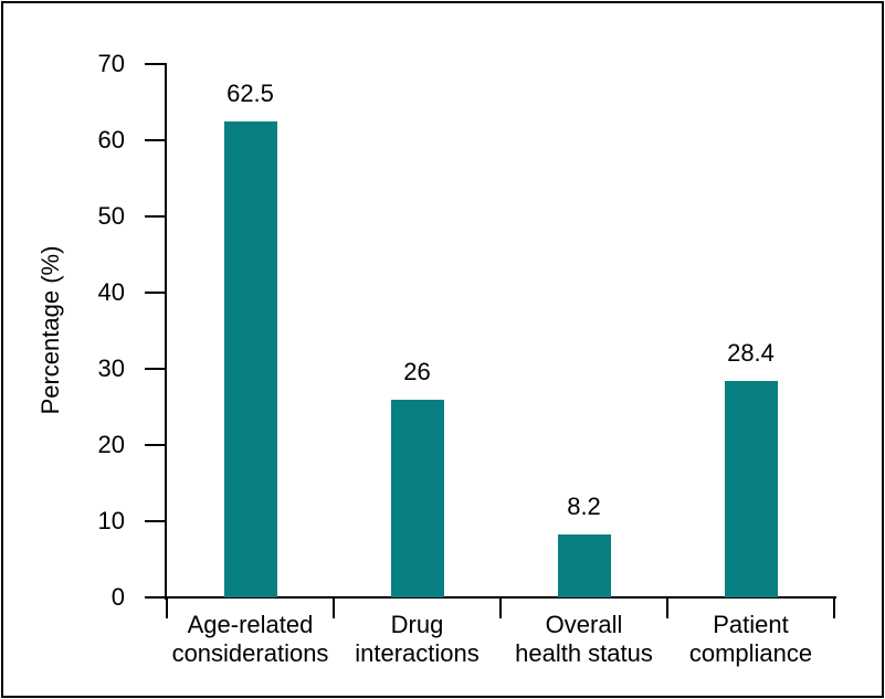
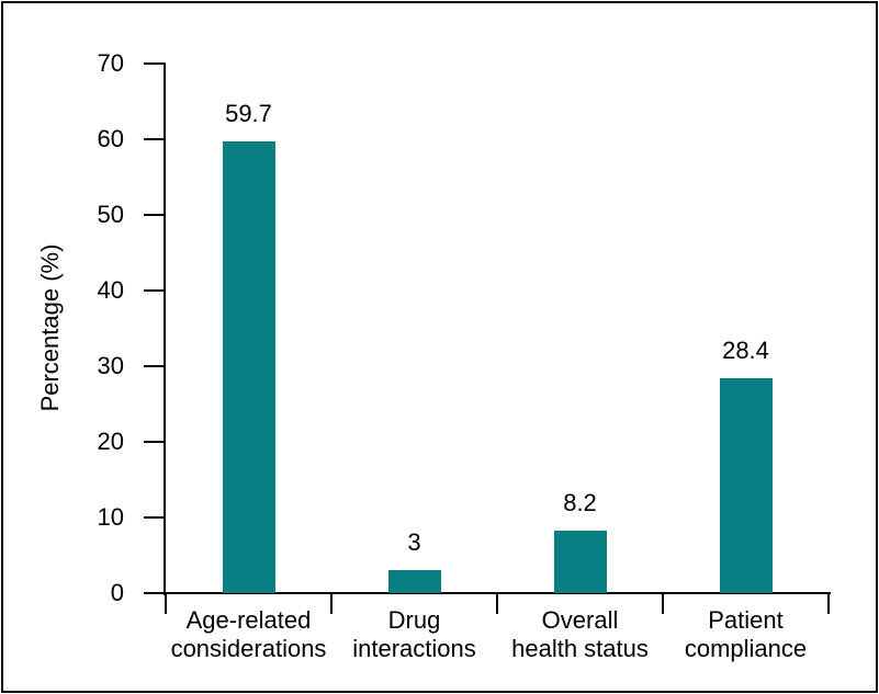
Age-related considerations: 62.5 -> 59.7
Drug interactions: 26 -> 3
